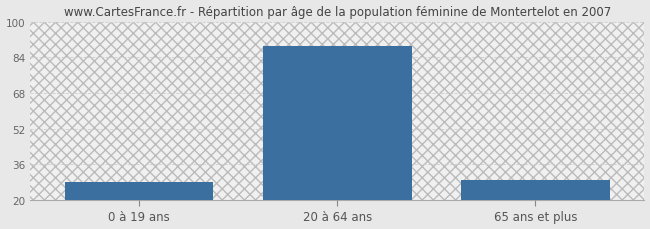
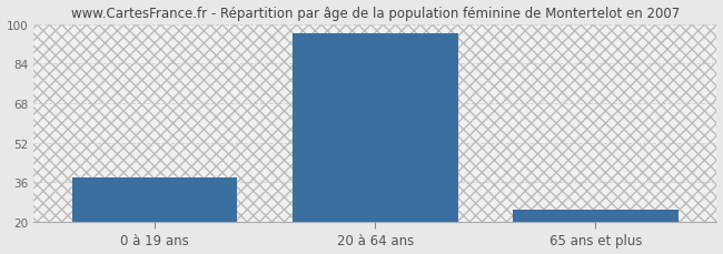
0 à 19 ans: 28 -> 38
20 à 64 ans: 89 -> 96
65 ans et plus: 29 -> 25
